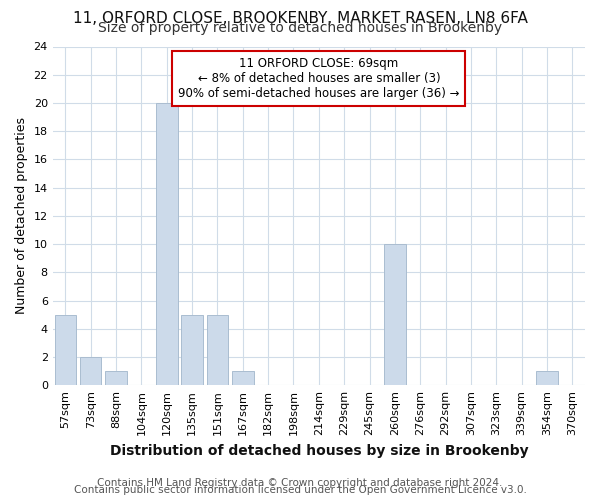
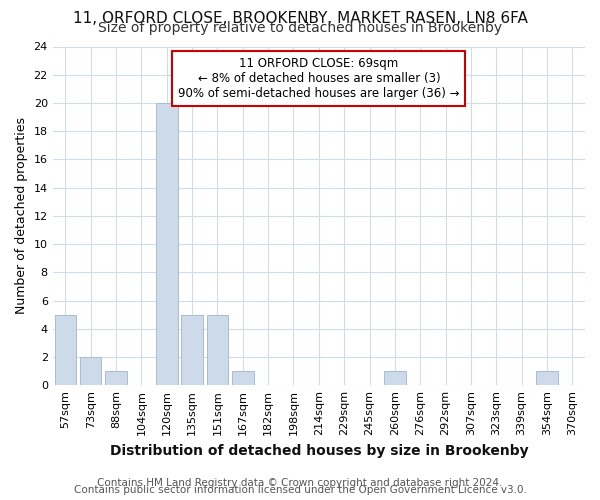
260sqm: 10 -> 1
